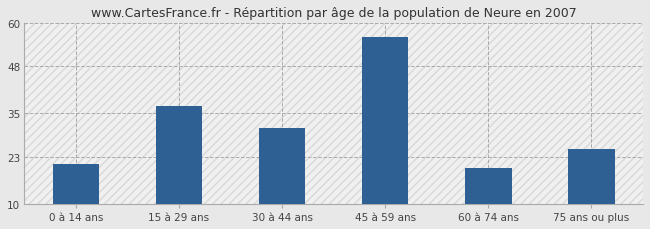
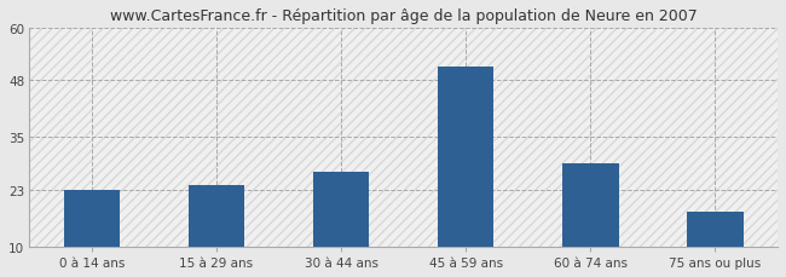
0 à 14 ans: 21 -> 23
15 à 29 ans: 37 -> 24
30 à 44 ans: 31 -> 27
45 à 59 ans: 56 -> 51
60 à 74 ans: 20 -> 29
75 ans ou plus: 25 -> 18
